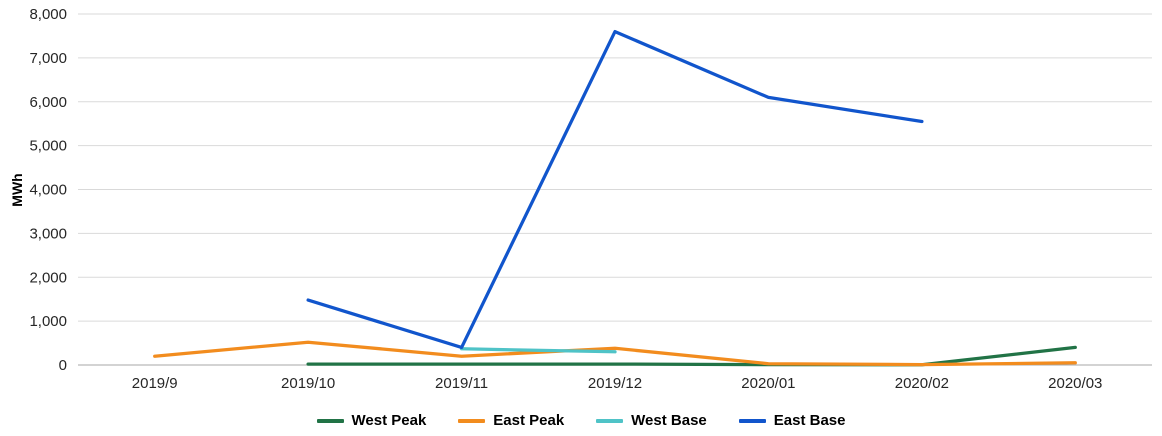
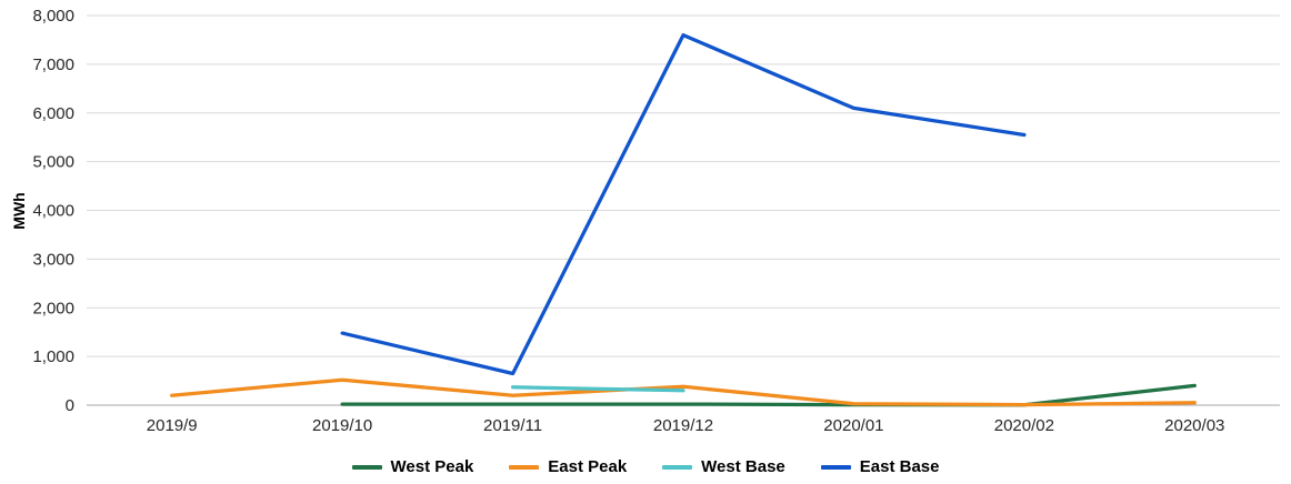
East Base/2019/11: 400 -> 600
